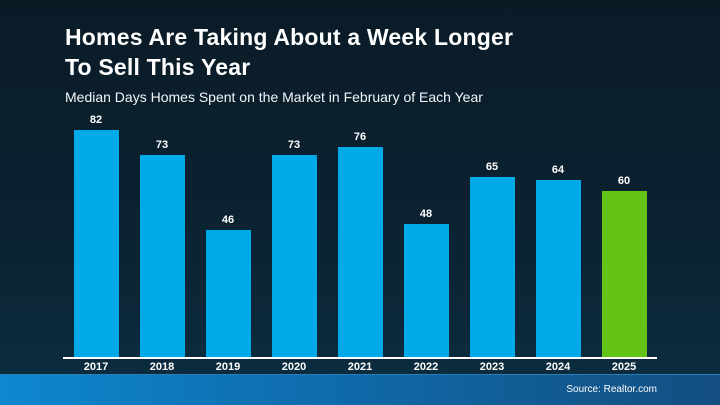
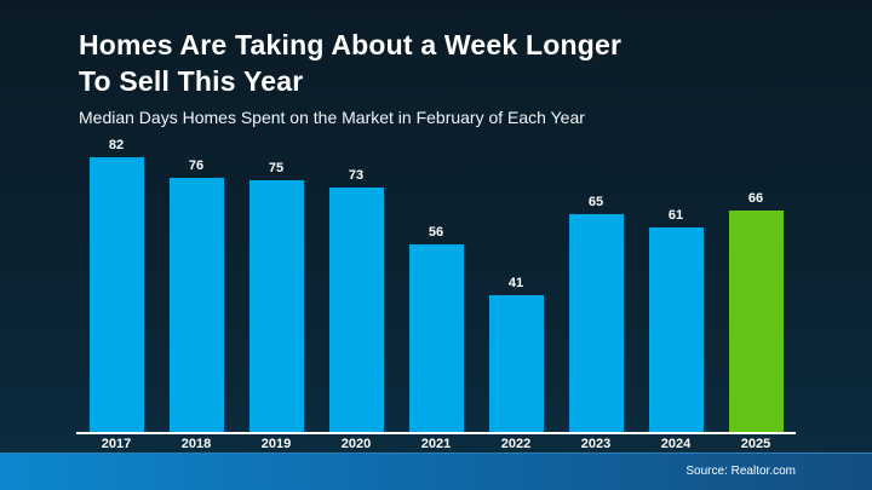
2018: 73 -> 76
2019: 46 -> 75
2021: 76 -> 56
2022: 48 -> 41
2024: 64 -> 61
2025: 60 -> 66
